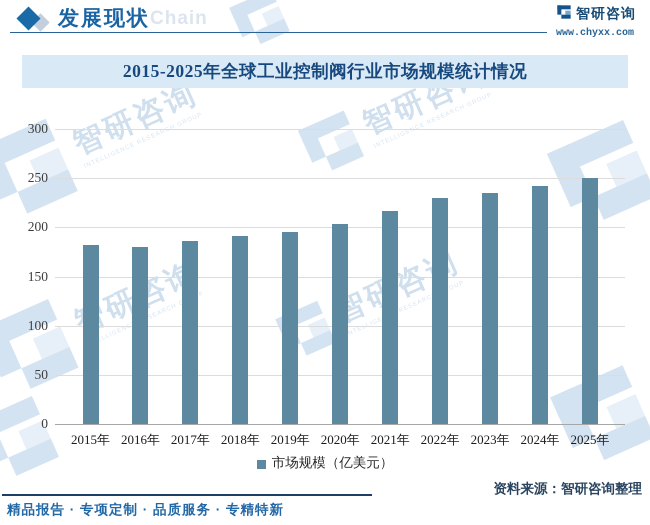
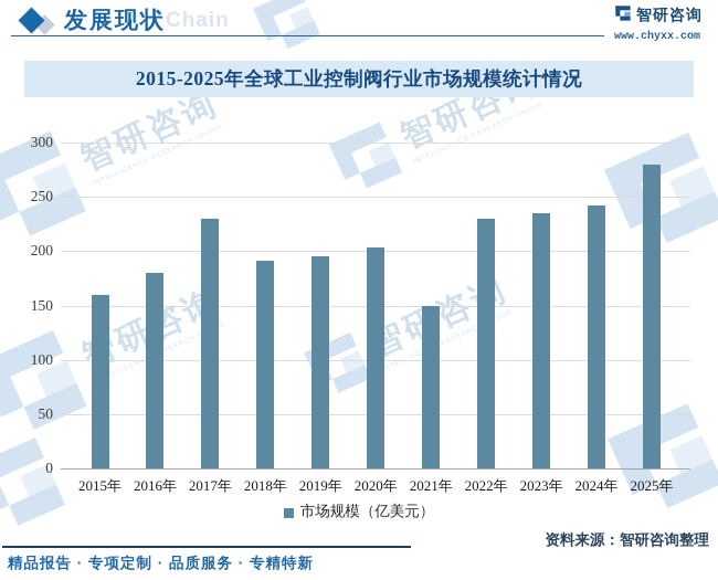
2015年: 180 -> 160
2017年: 190 -> 230
2021年: 220 -> 150
2025年: 250 -> 280
